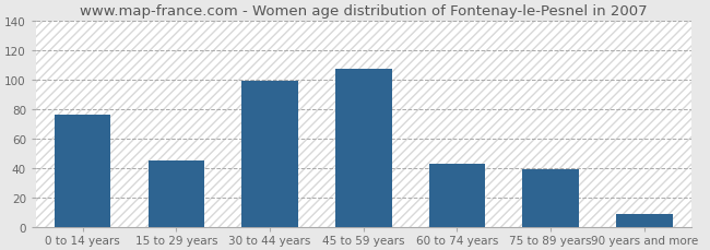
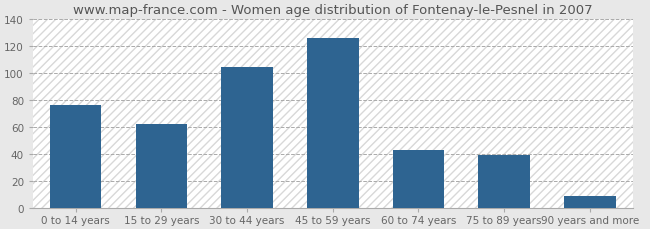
15 to 29 years: 45 -> 62
30 to 44 years: 99 -> 104
45 to 59 years: 107 -> 126
